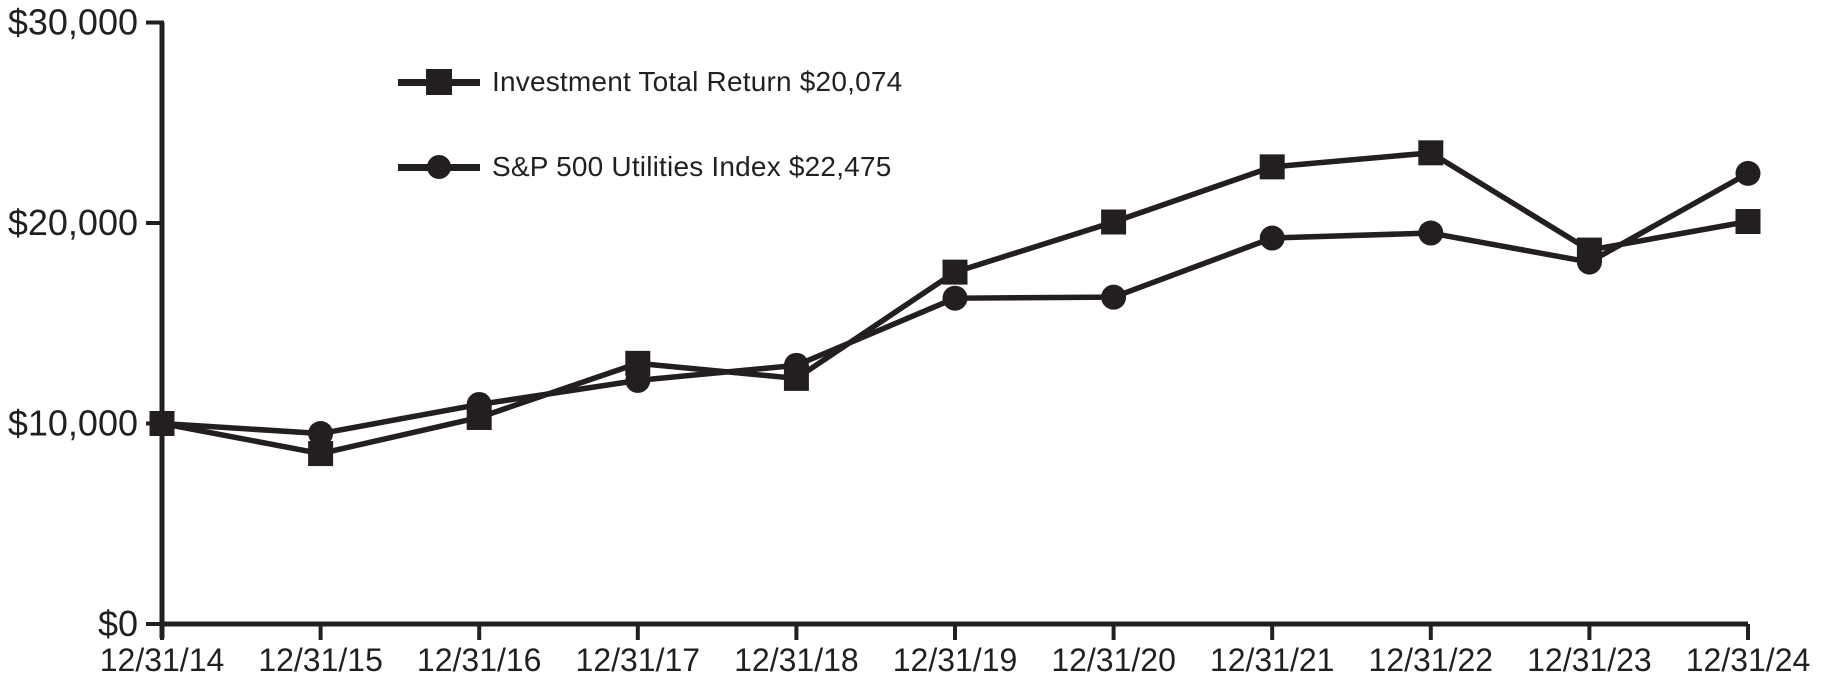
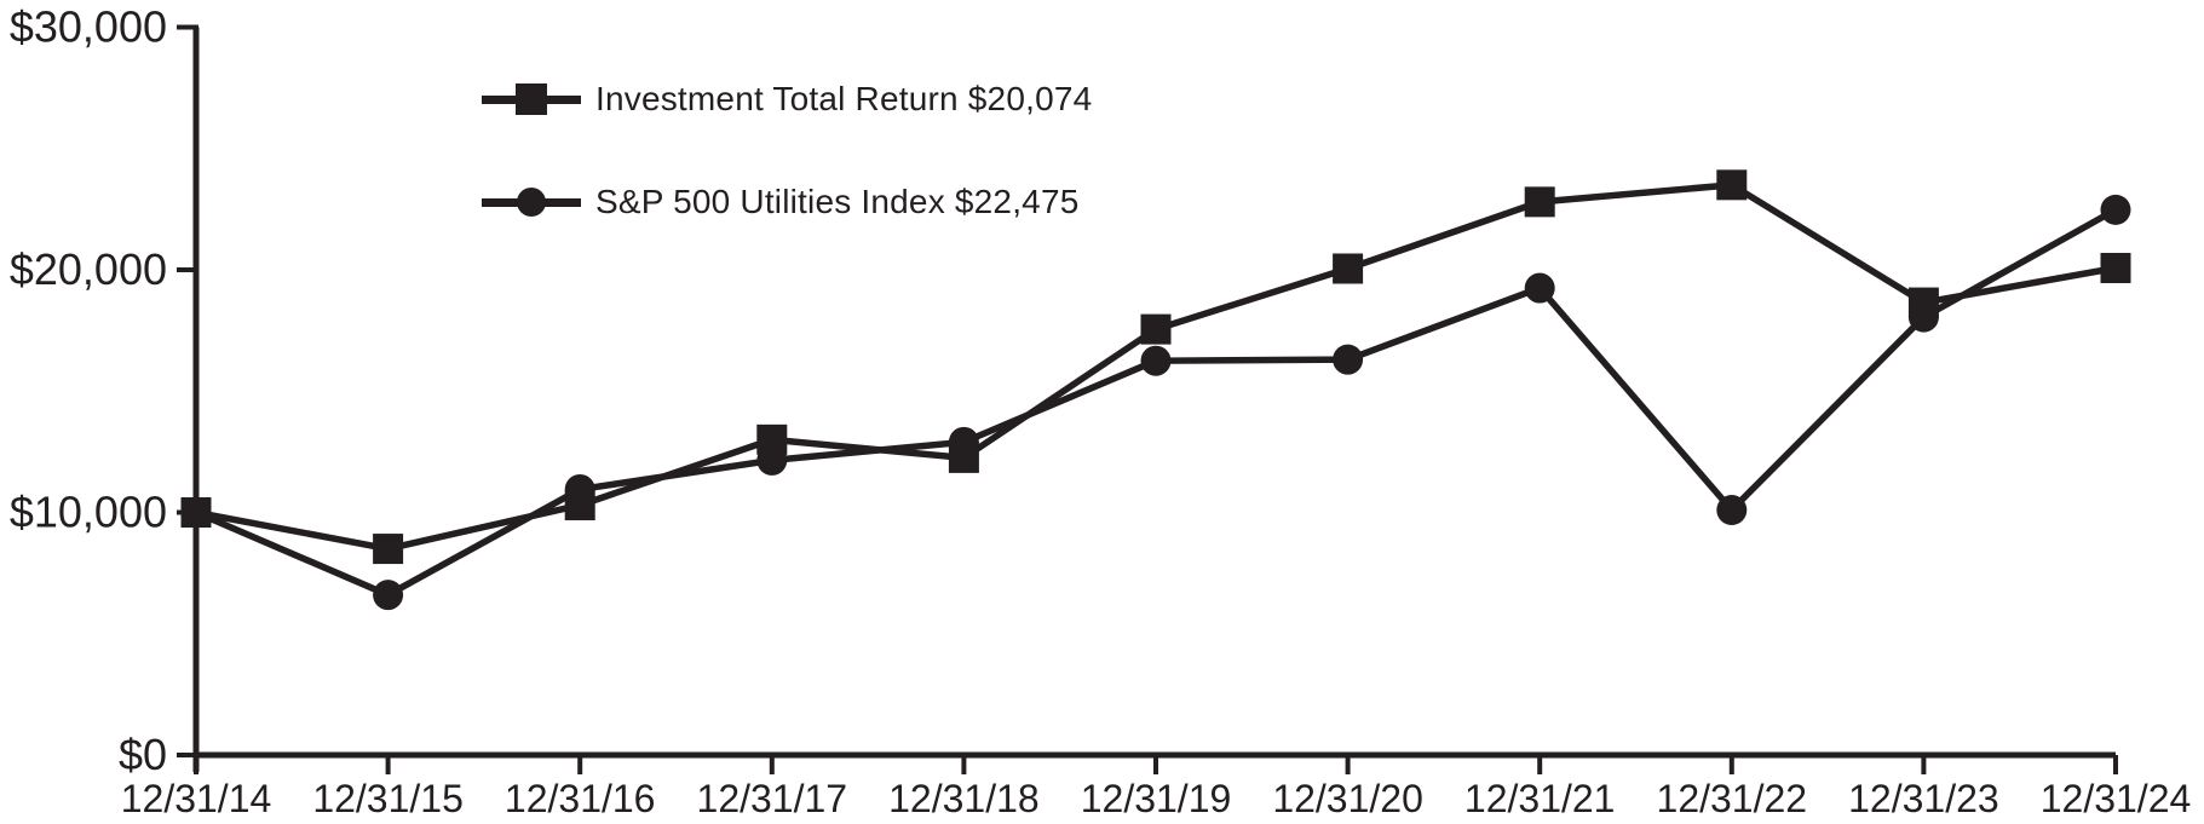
S&P 500 Utilities Index $22,475/12/31/15: $9500 -> $6600
S&P 500 Utilities Index $22,475/12/31/22: $19500 -> $10100
